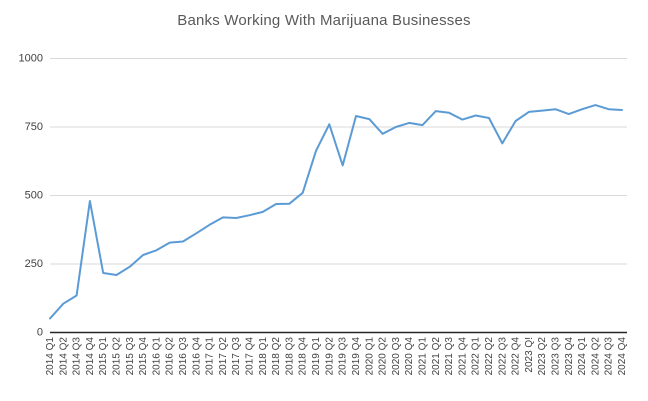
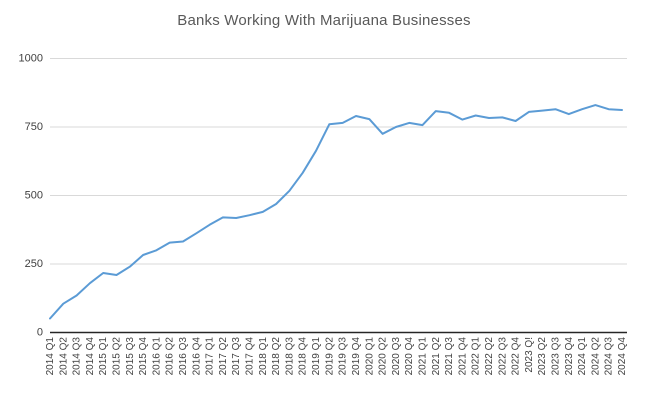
2014 Q4: 480 -> 180
2018 Q3: 470 -> 520
2018 Q4: 510 -> 580
2019 Q3: 610 -> 760
2022 Q3: 690 -> 780
